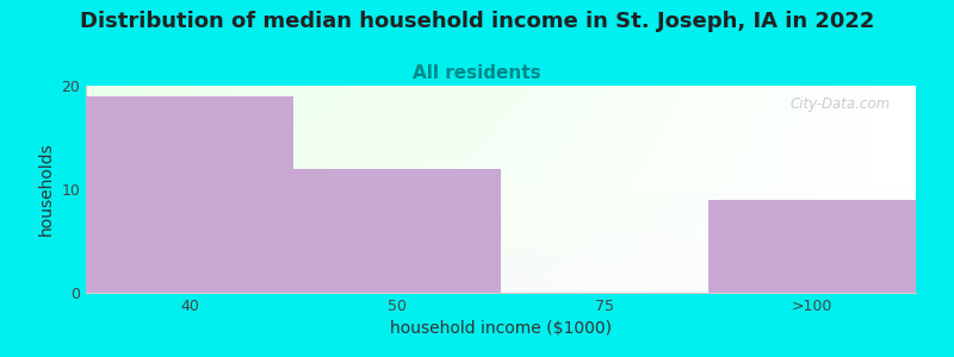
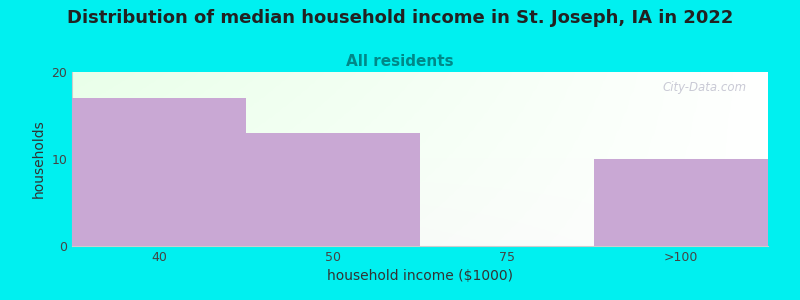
40: 19 -> 17
50: 12 -> 13
>100: 9 -> 10
